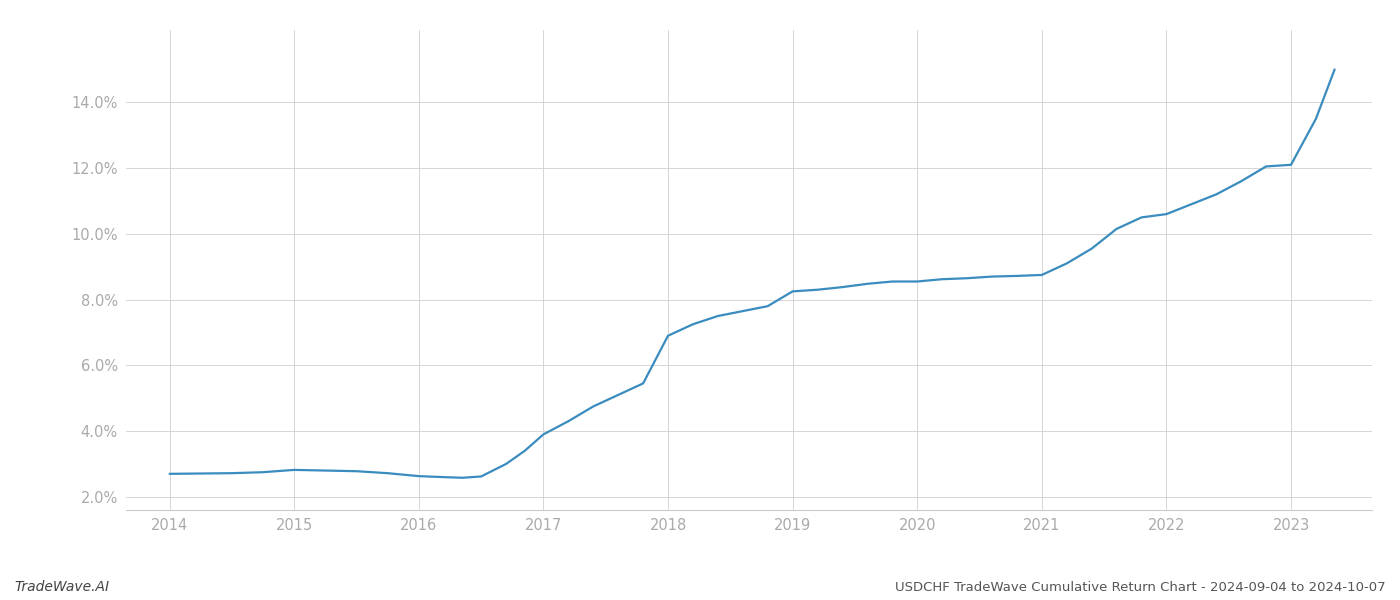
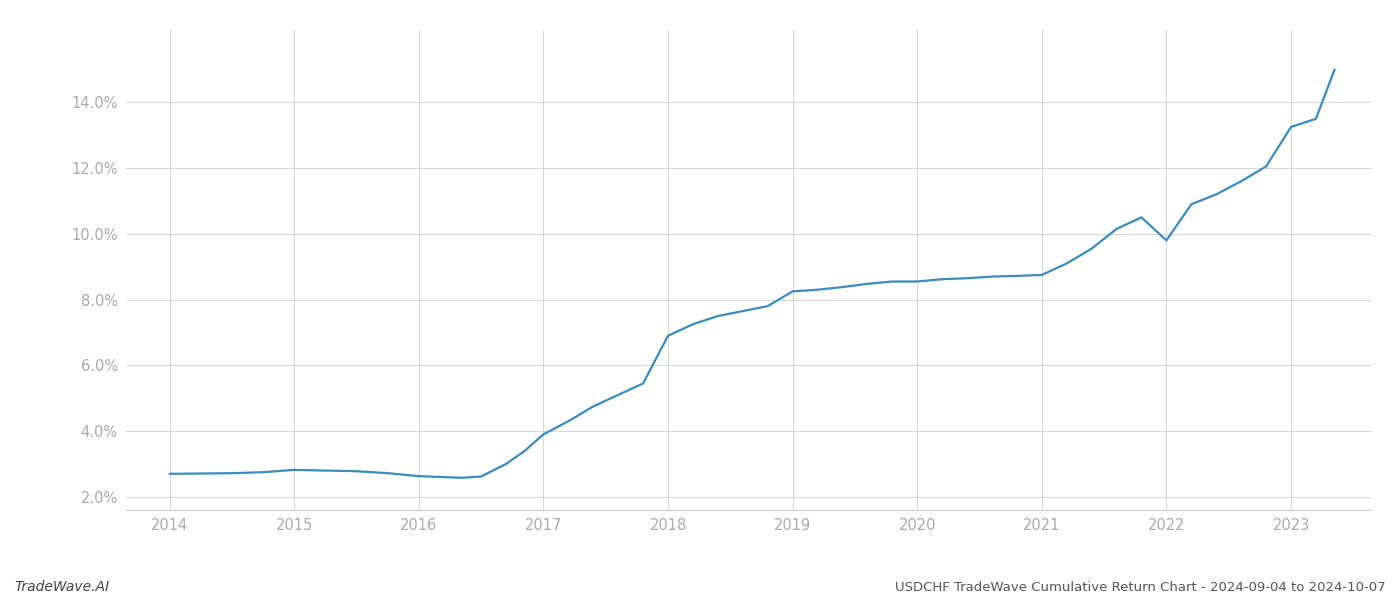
2022: 10.60% -> 9.80%
2023: 12.10% -> 13.25%
